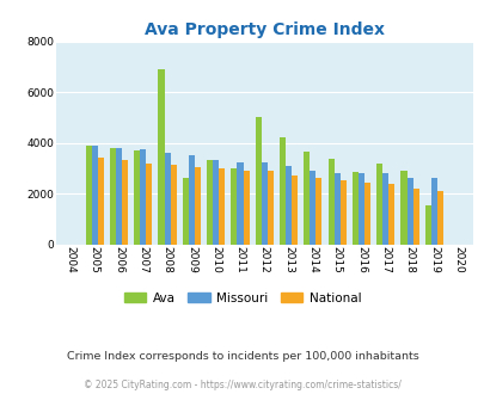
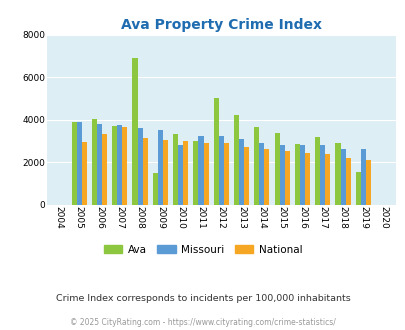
National/2005: 3400 -> 2950
Ava/2006: 3800 -> 4050
National/2007: 3200 -> 3650
Ava/2009: 2600 -> 1500
Missouri/2010: 3300 -> 2800
